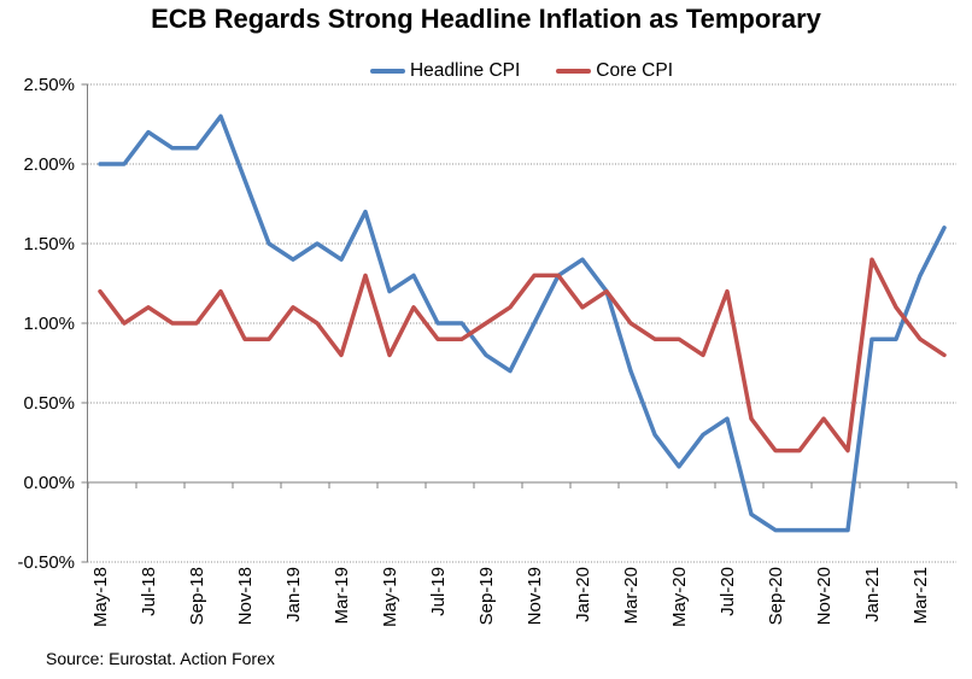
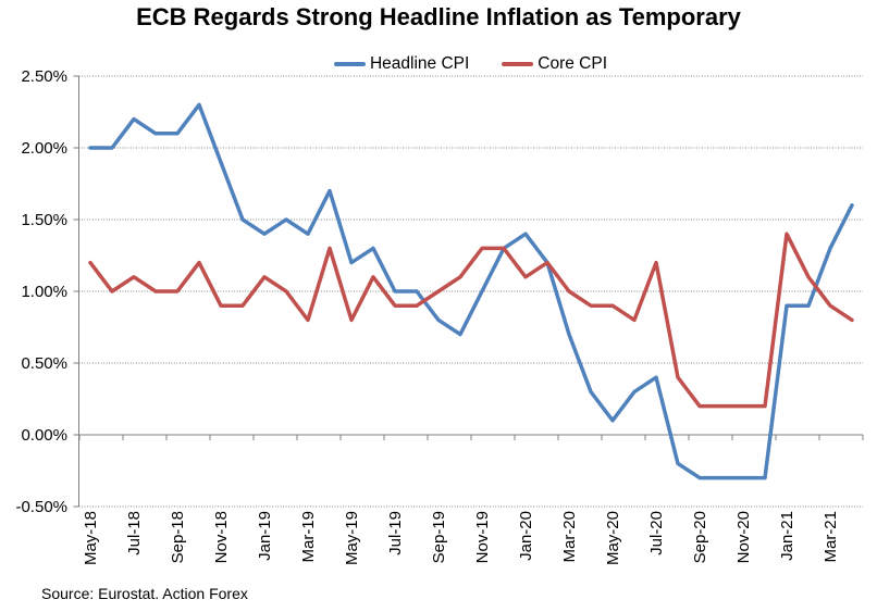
Core CPI/Nov-20: 0.4% -> 0.2%
